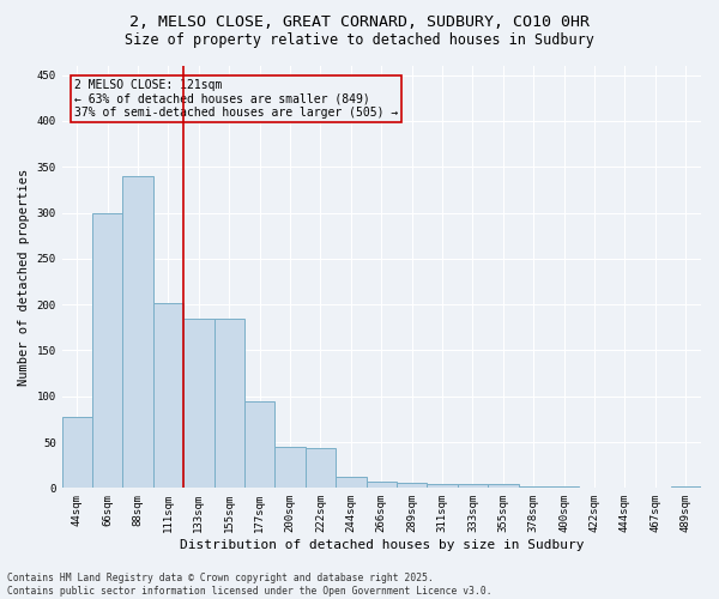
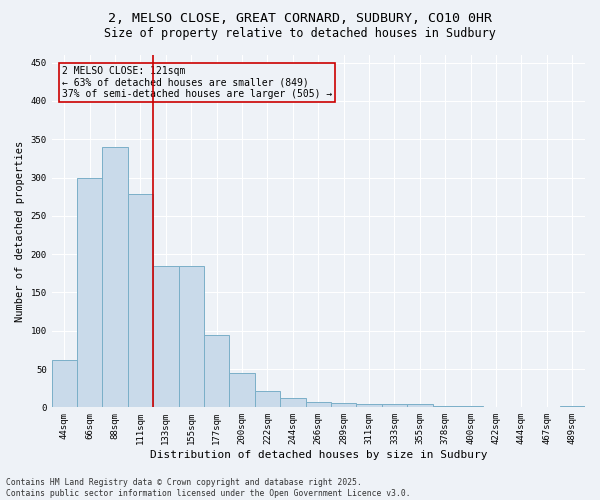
44sqm: 78 -> 62
111sqm: 202 -> 278
222sqm: 44 -> 21
